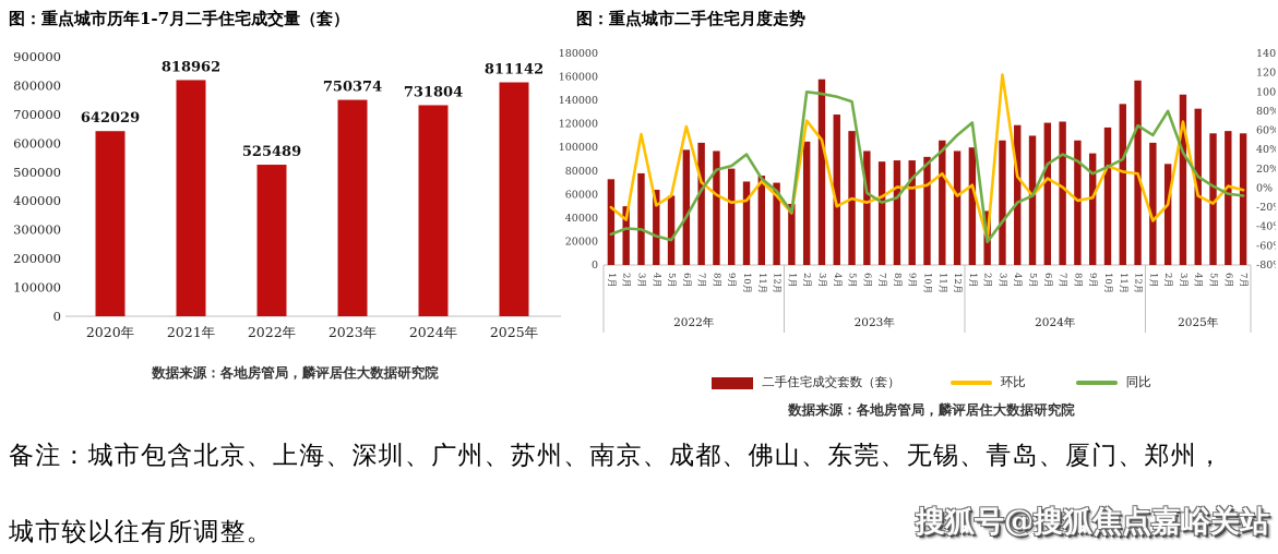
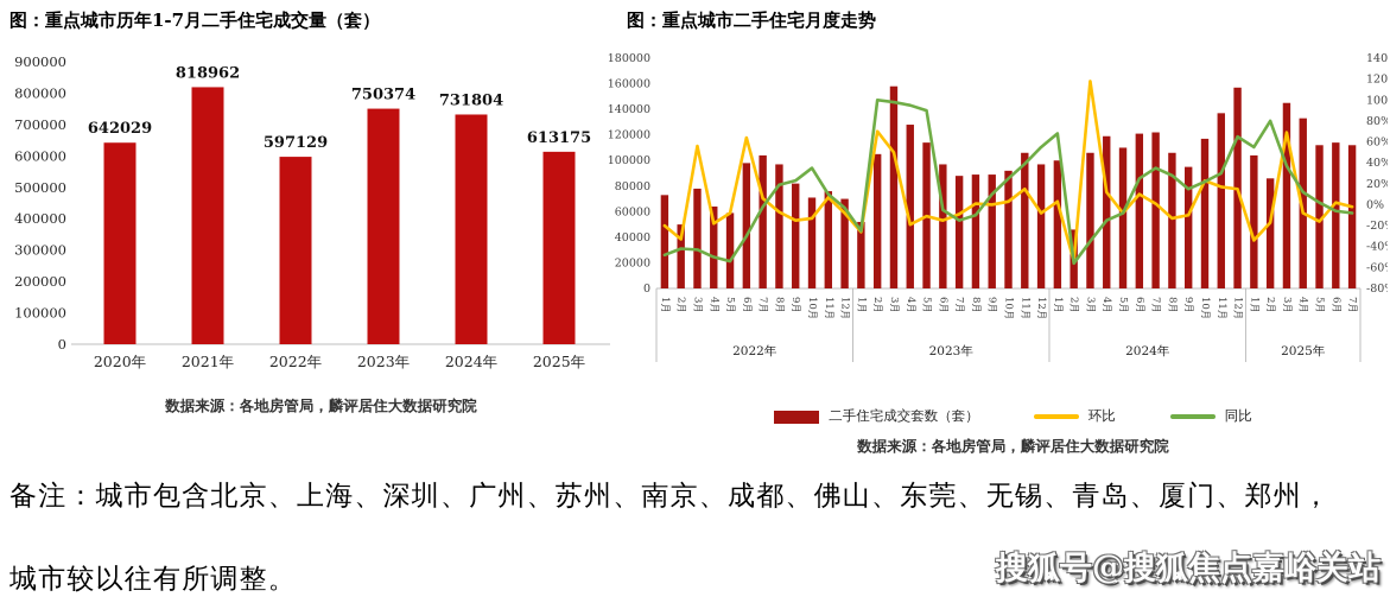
图：重点城市历年1-7月二手住宅成交量（套）/2022年: 525489 -> 597129
图：重点城市历年1-7月二手住宅成交量（套）/2025年: 811142 -> 613175
